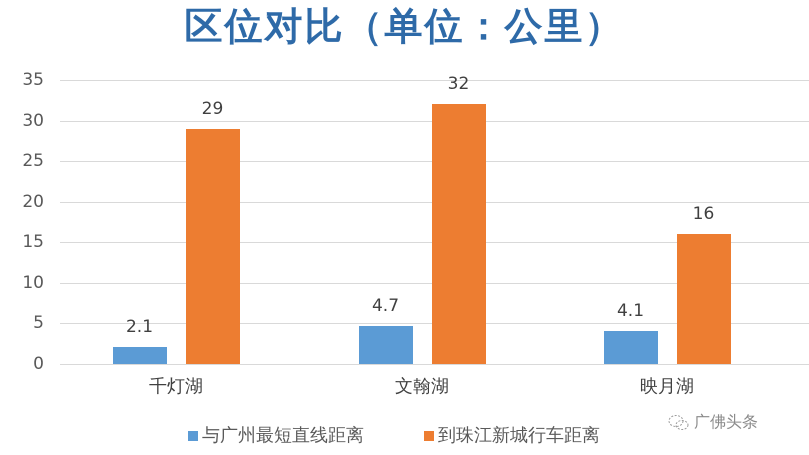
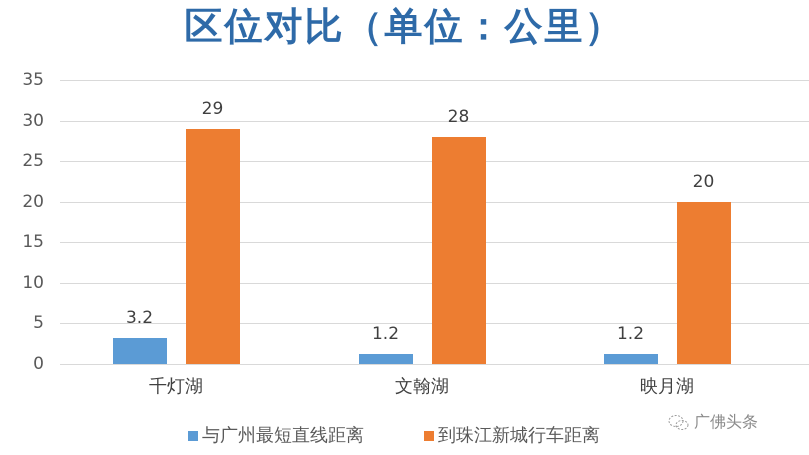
与广州最短直线距离/千灯湖: 2.1 -> 3.2
与广州最短直线距离/文翰湖: 4.7 -> 1.2
到珠江新城行车距离/文翰湖: 32 -> 28
与广州最短直线距离/映月湖: 4.1 -> 1.2
到珠江新城行车距离/映月湖: 16 -> 20
